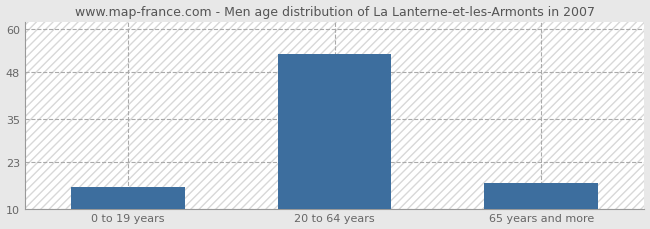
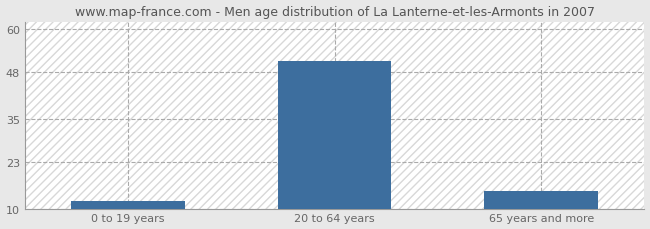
0 to 19 years: 16 -> 12
20 to 64 years: 53 -> 51
65 years and more: 17 -> 15
